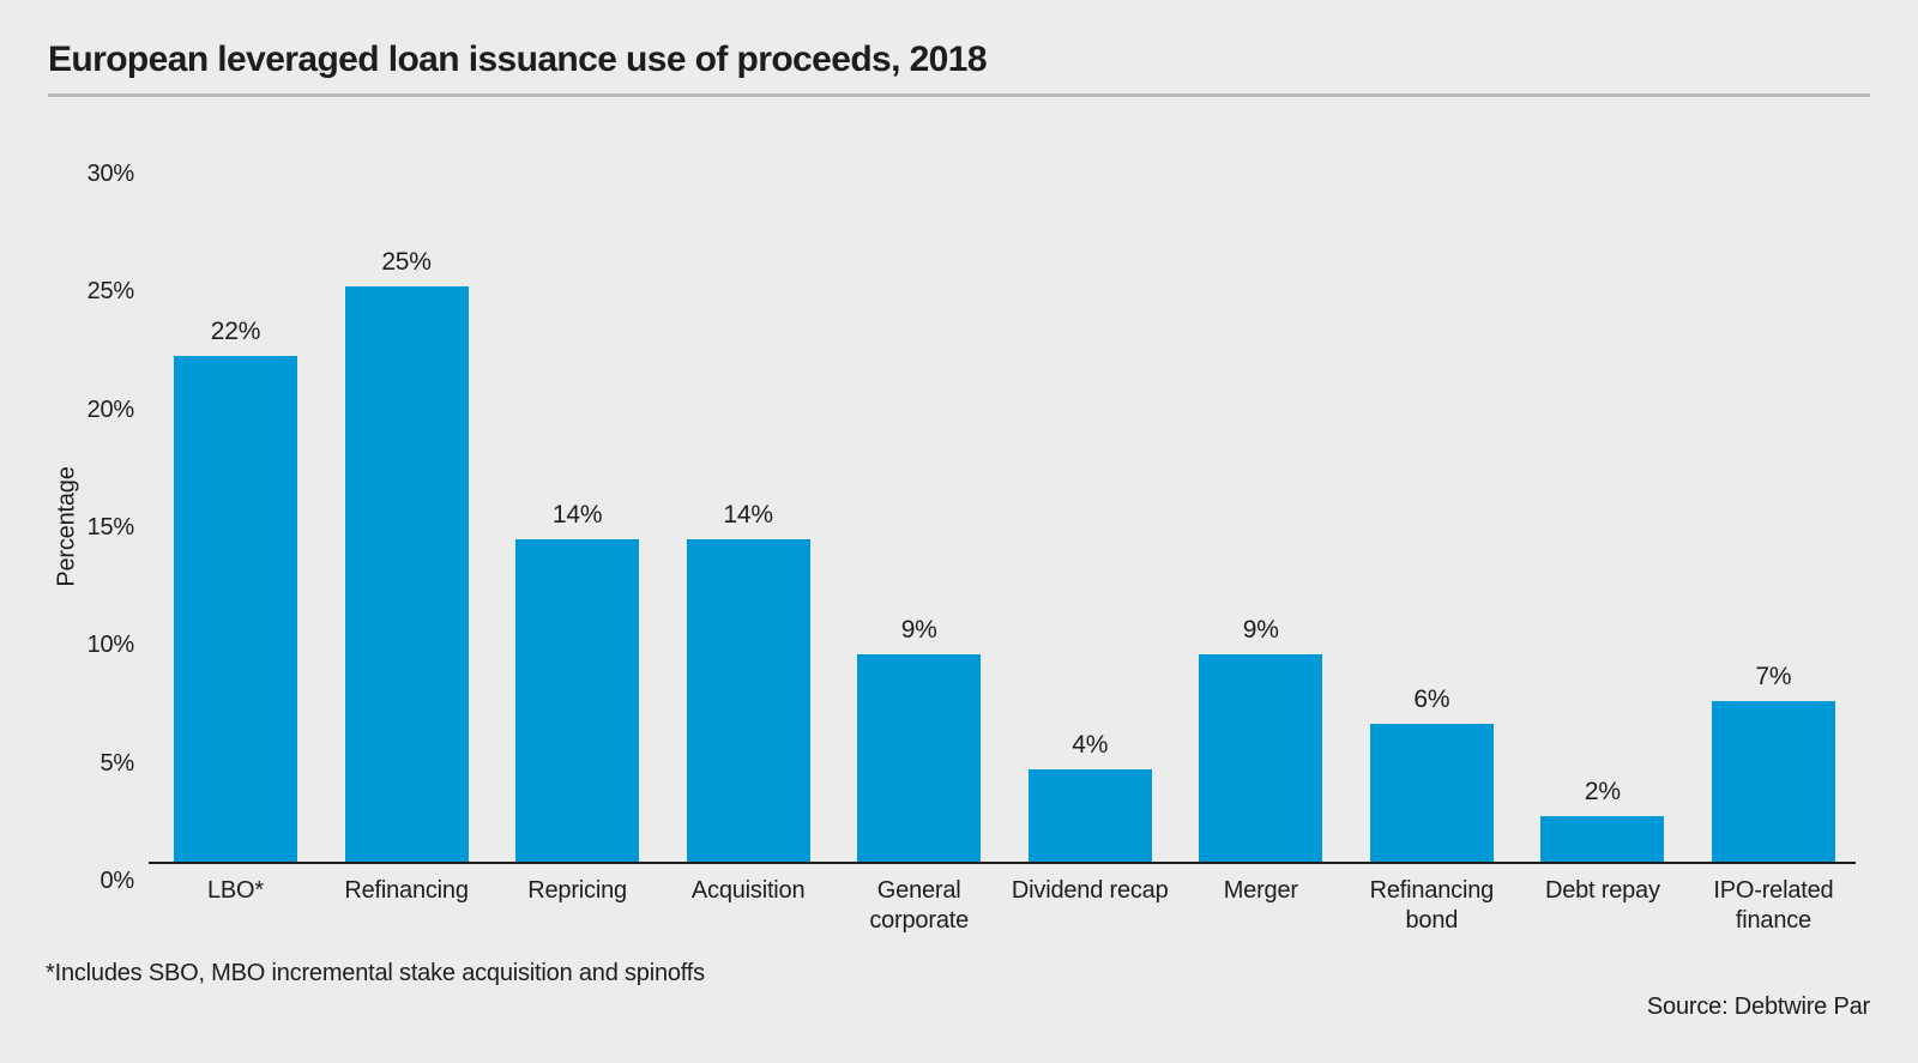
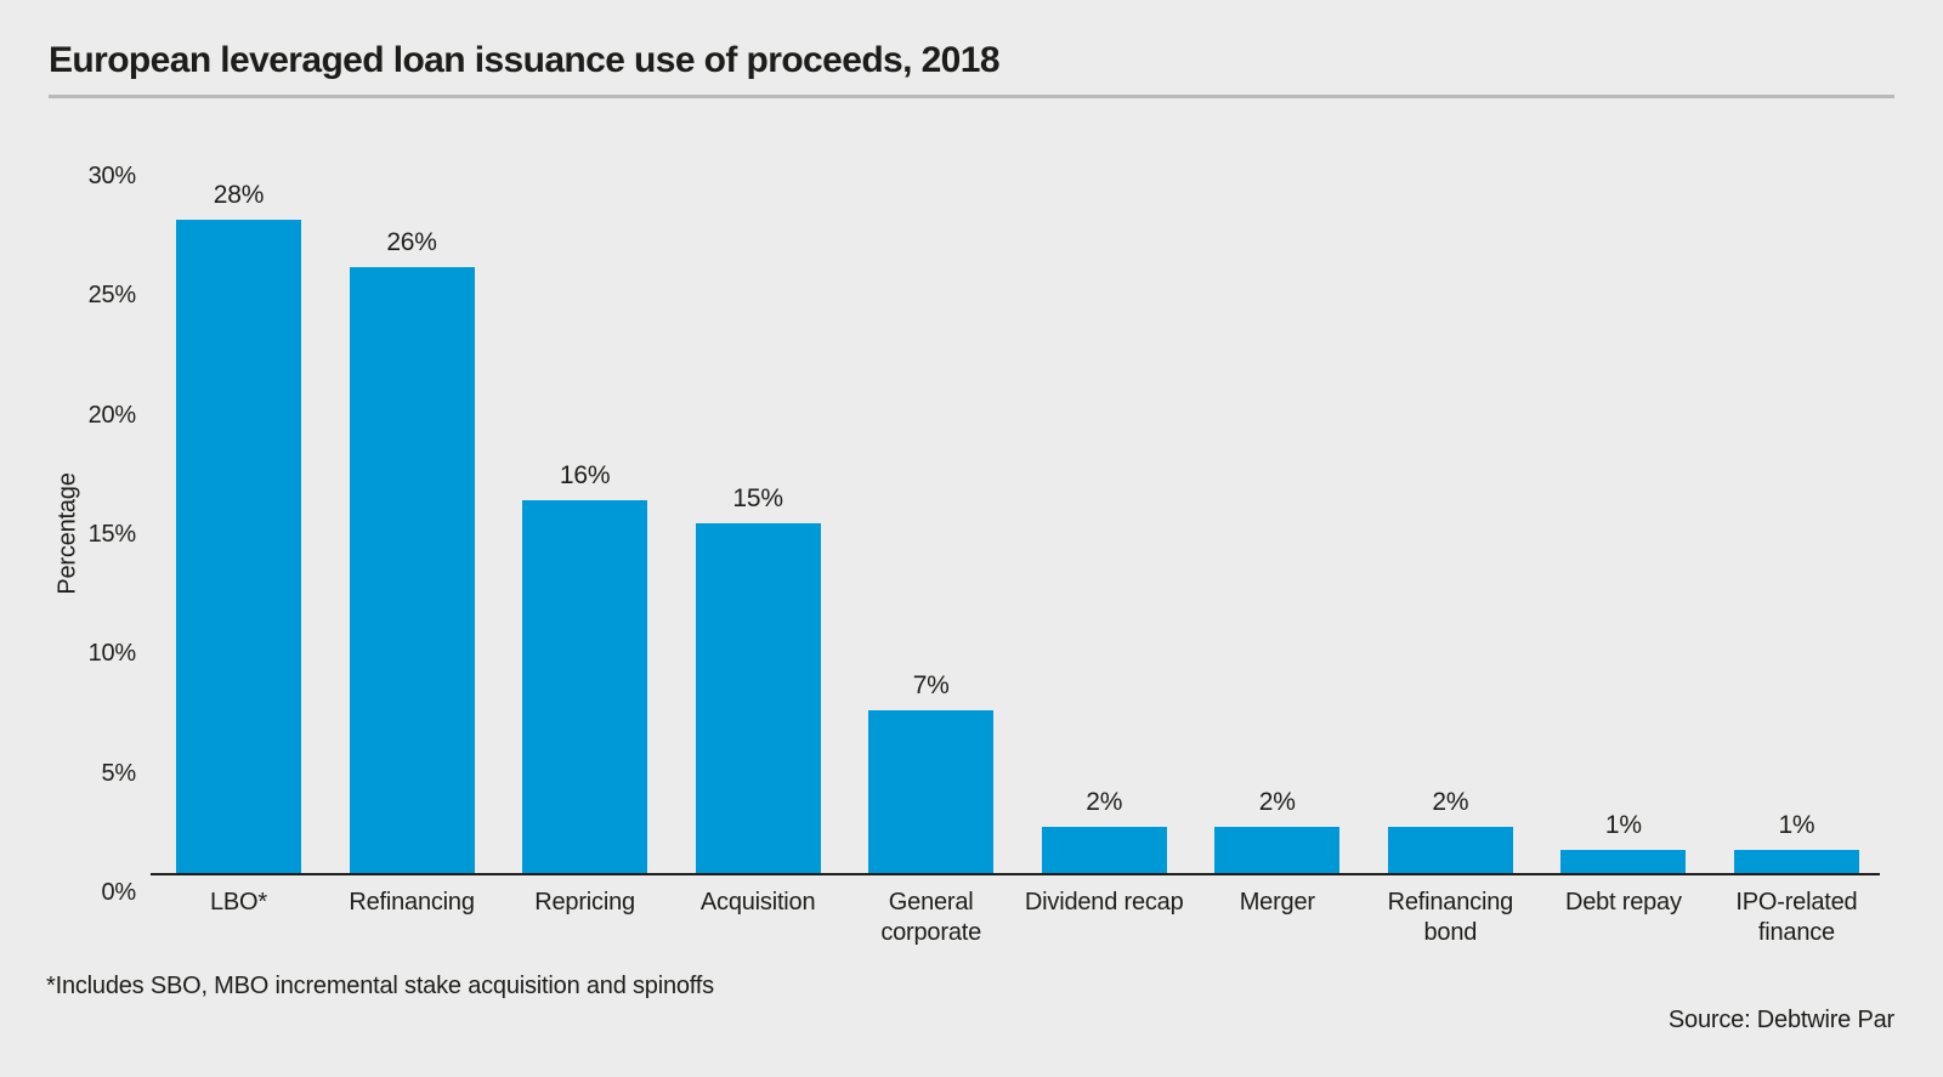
LBO*: 22% -> 28%
Refinancing: 25% -> 26%
Repricing: 14% -> 16%
Acquisition: 14% -> 15%
General corporate: 9% -> 7%
Dividend recap: 4% -> 2%
Merger: 9% -> 2%
Refinancing bond: 6% -> 2%
Debt repay: 2% -> 1%
IPO-related finance: 7% -> 1%
